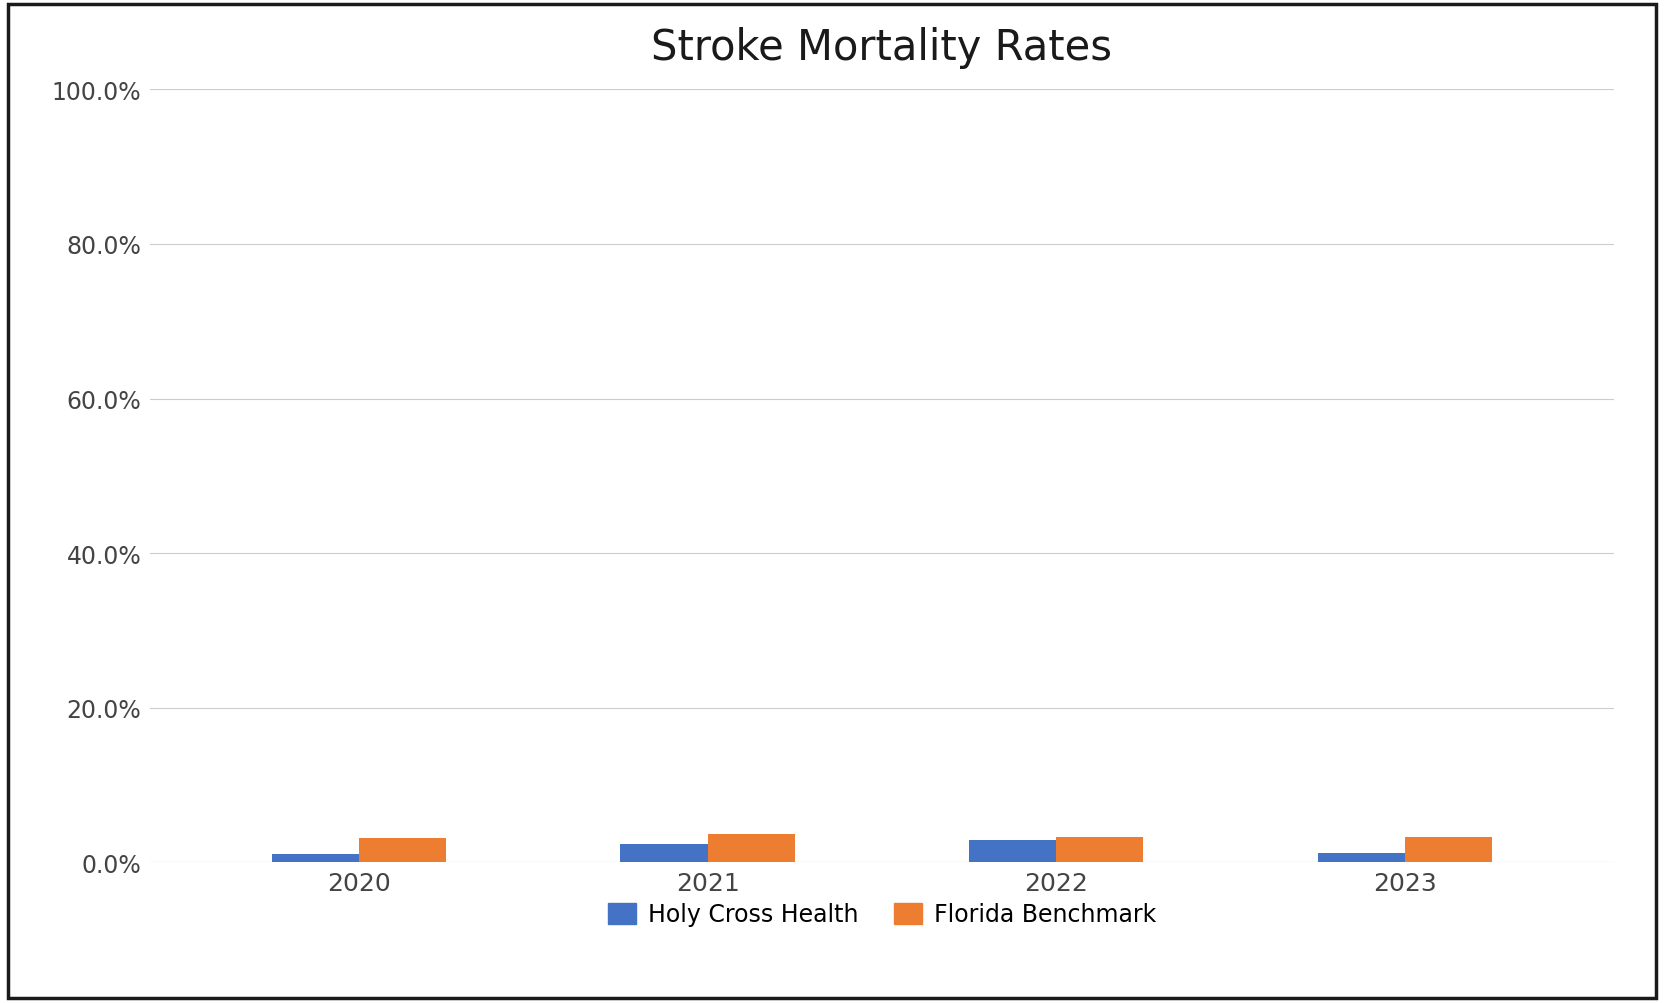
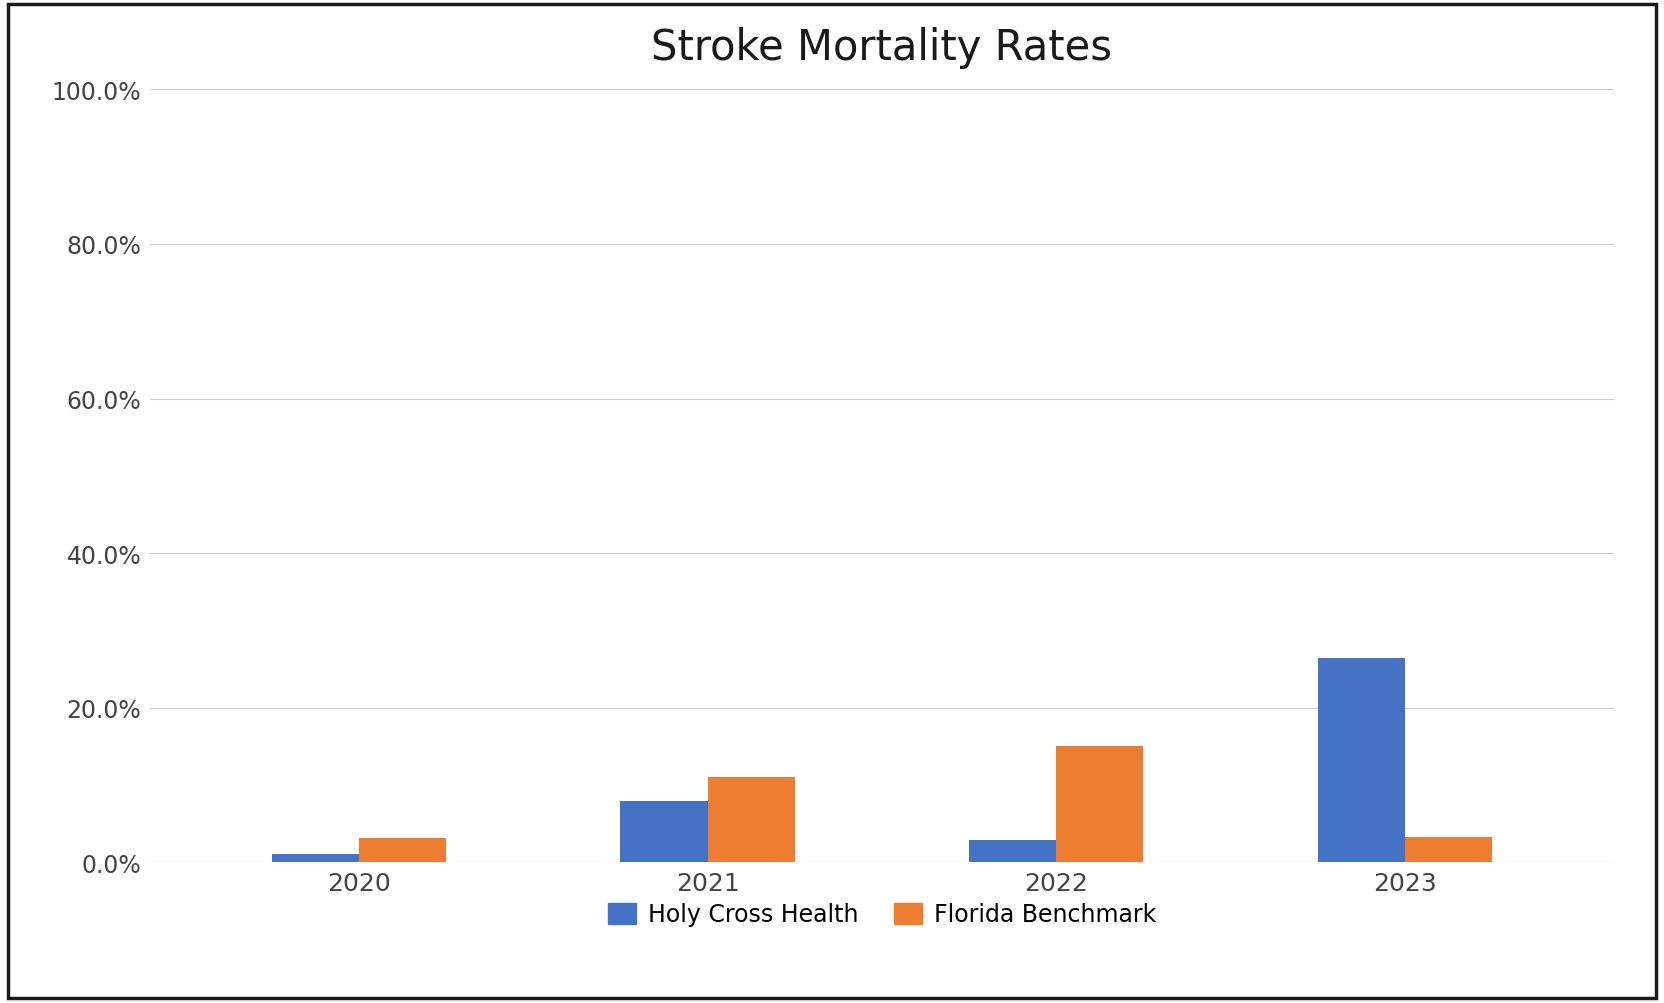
Holy Cross Health/2021: 2.4% -> 8.0%
Florida Benchmark/2021: 3.7% -> 11.0%
Florida Benchmark/2022: 3.3% -> 15.0%
Holy Cross Health/2023: 1.2% -> 26.4%
